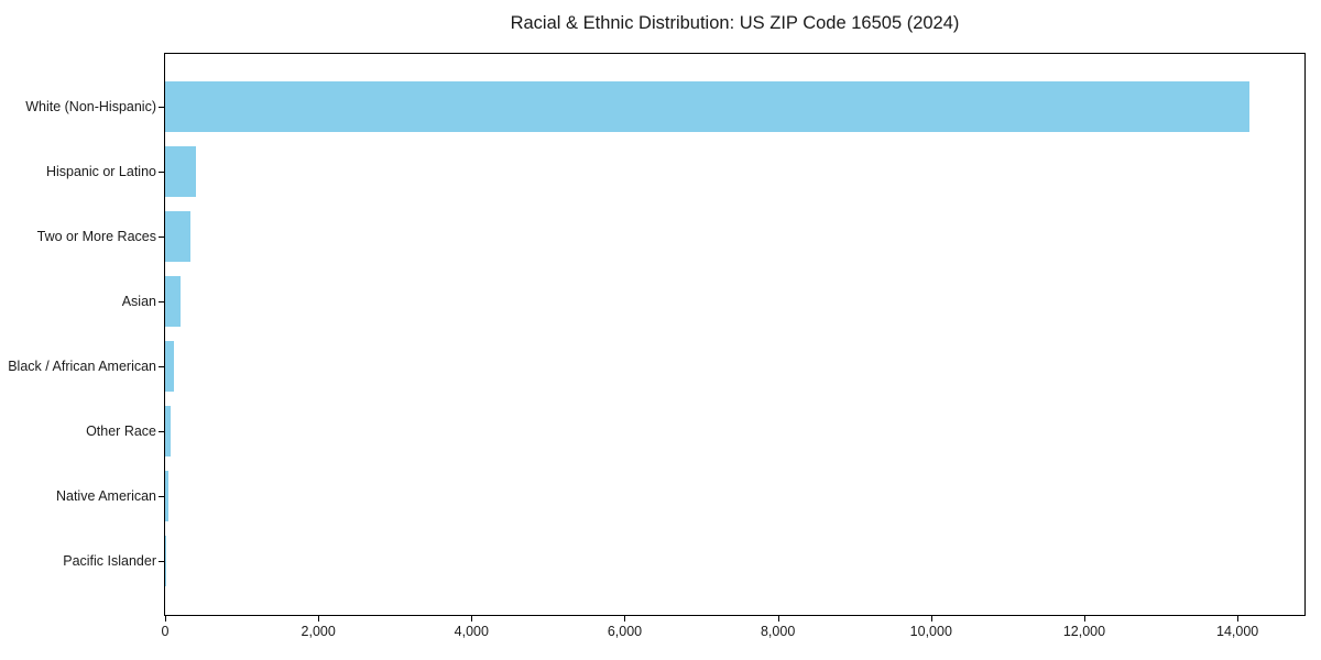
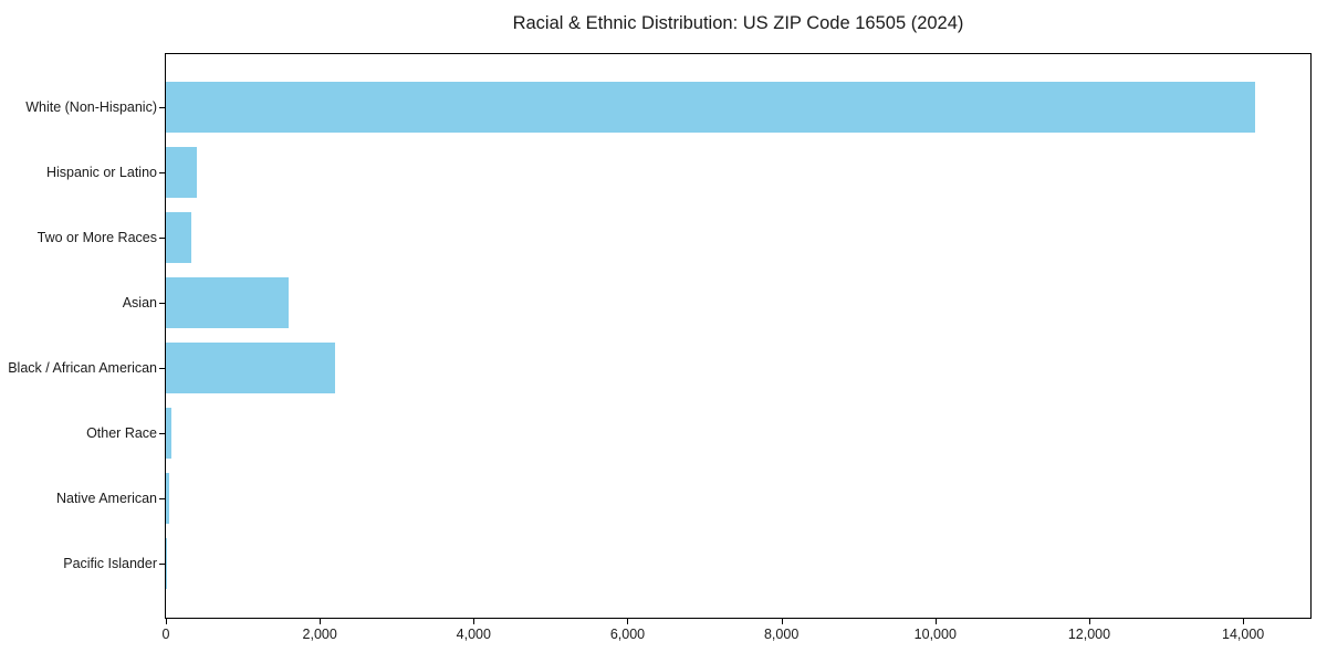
Asian: 200 -> 1600
Black / African American: 100 -> 2200
